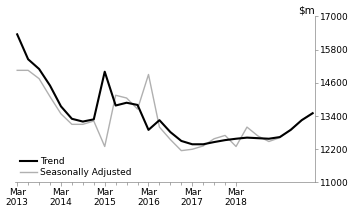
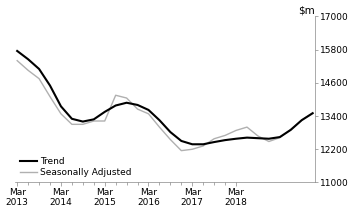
Trend/Mar 2013: 16350 -> 15750
Seasonally Adjusted/Mar 2013: 15050 -> 15400
Trend/Mar 2015: 15000 -> 13550
Seasonally Adjusted/Mar 2015: 12300 -> 13220
Trend/Mar 2016: 12900 -> 13620
Seasonally Adjusted/Mar 2016: 14900 -> 13480
Seasonally Adjusted/Mar 2018: 12300 -> 12880
